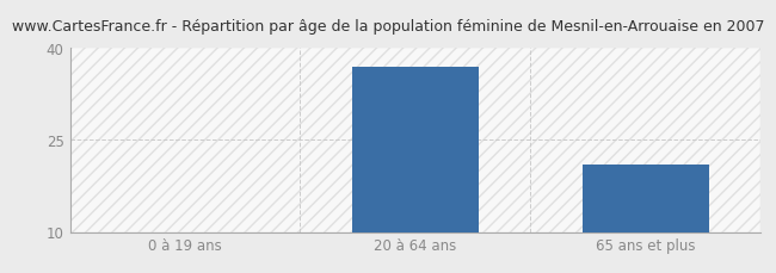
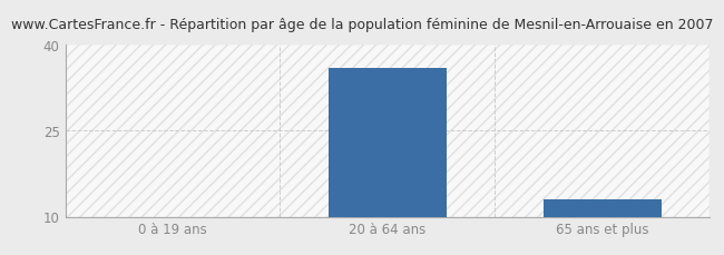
20 à 64 ans: 37 -> 36
65 ans et plus: 21 -> 13
